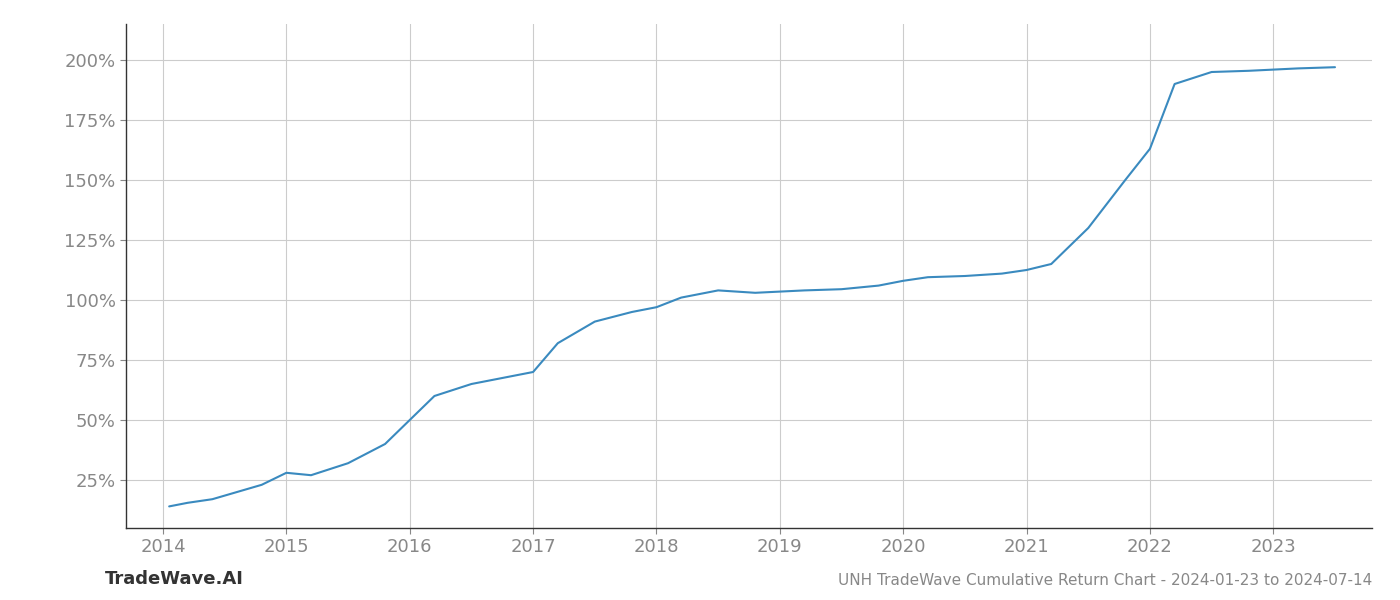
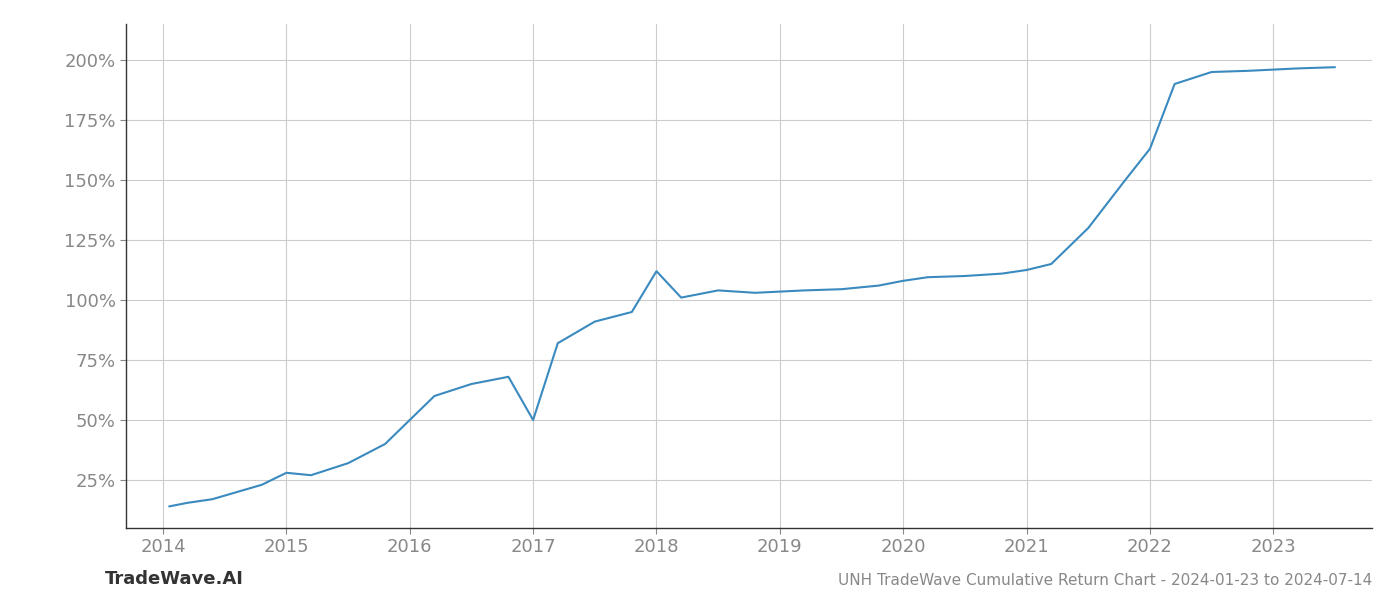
2017: 70.0% -> 50.0%
2018: 97.0% -> 112.0%
